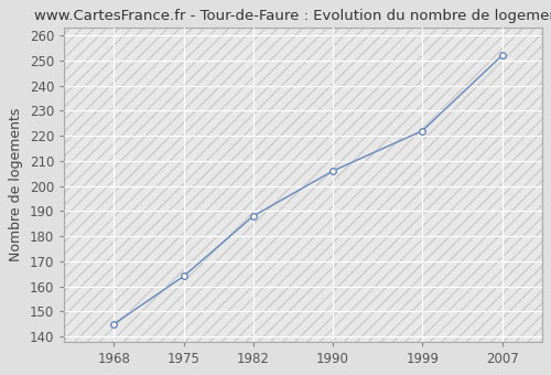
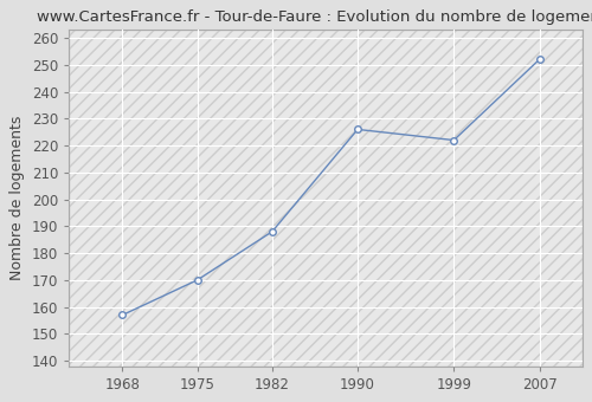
1968: 145 -> 157
1975: 164 -> 170
1990: 206 -> 226
